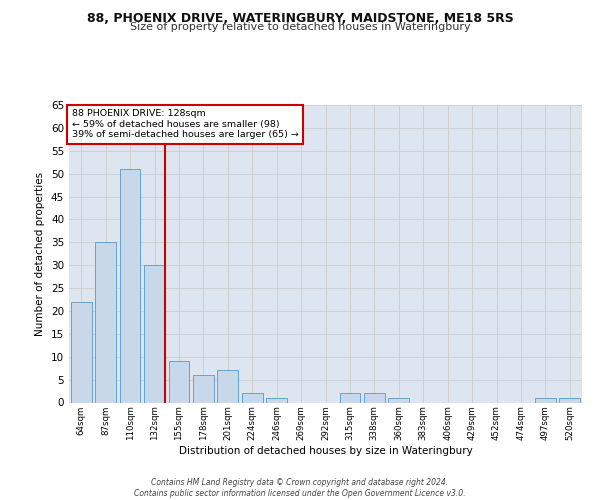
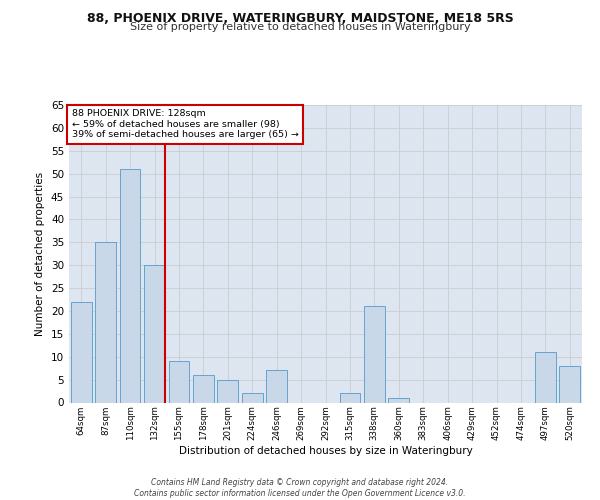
201sqm: 7 -> 5
246sqm: 1 -> 7
338sqm: 2 -> 21
497sqm: 1 -> 11
520sqm: 1 -> 8
